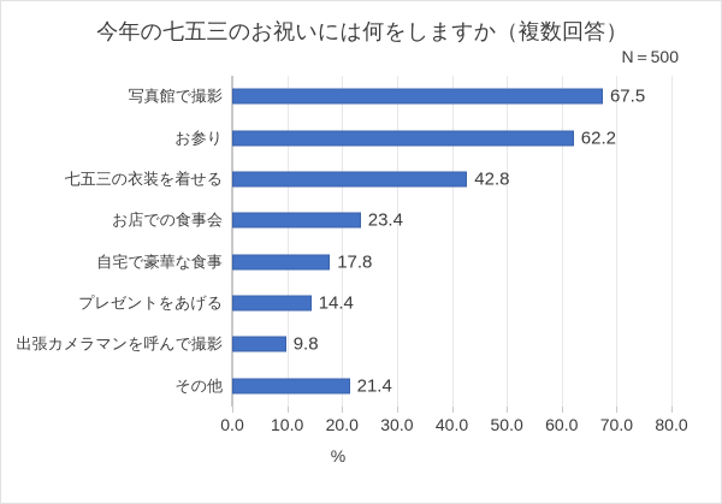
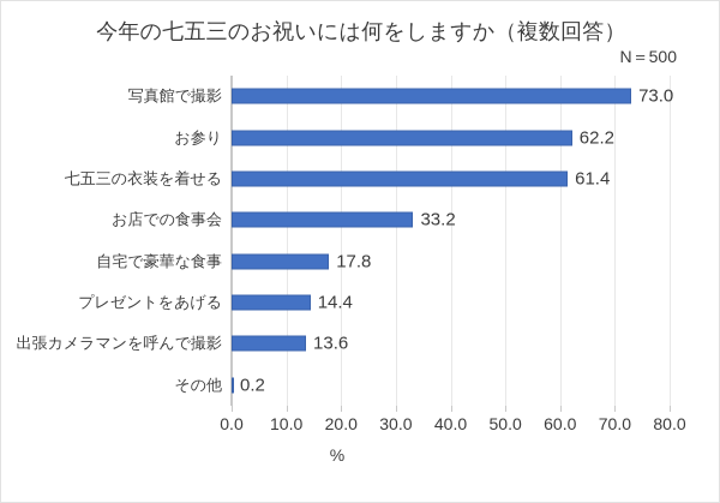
写真館で撮影: 67.5 -> 73.0
七五三の衣装を着せる: 42.8 -> 61.4
お店での食事会: 23.4 -> 33.2
出張カメラマンを呼んで撮影: 9.8 -> 13.6
その他: 21.4 -> 0.2
